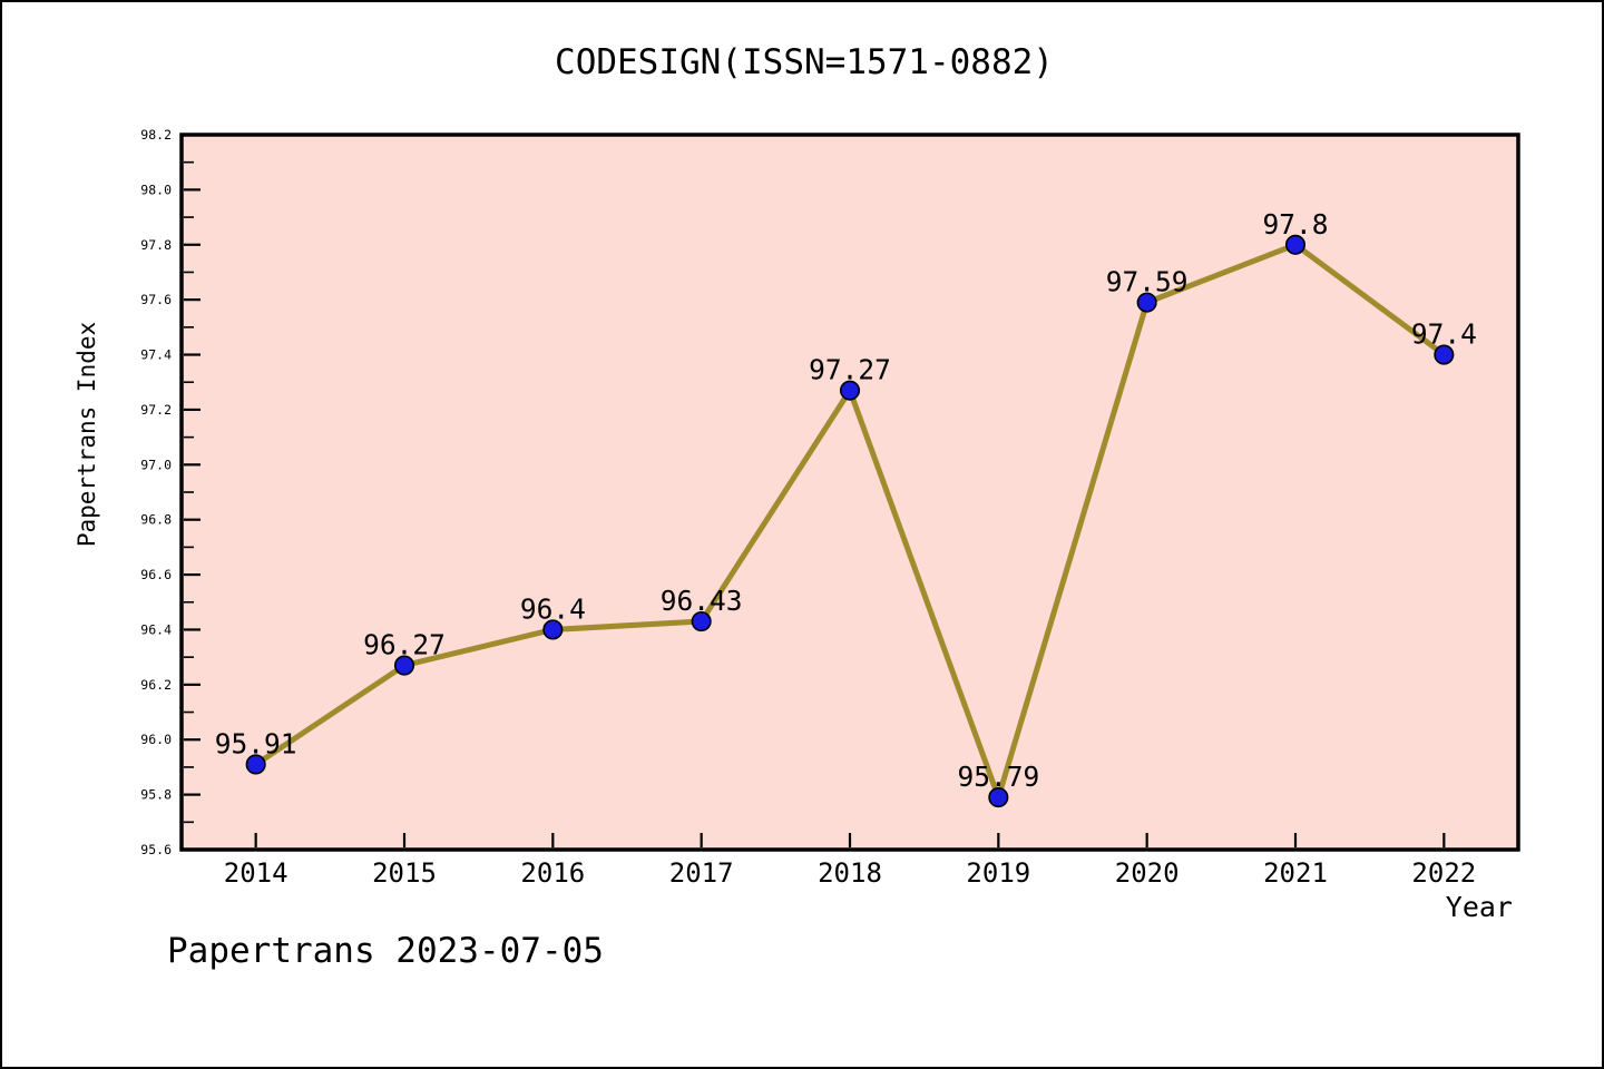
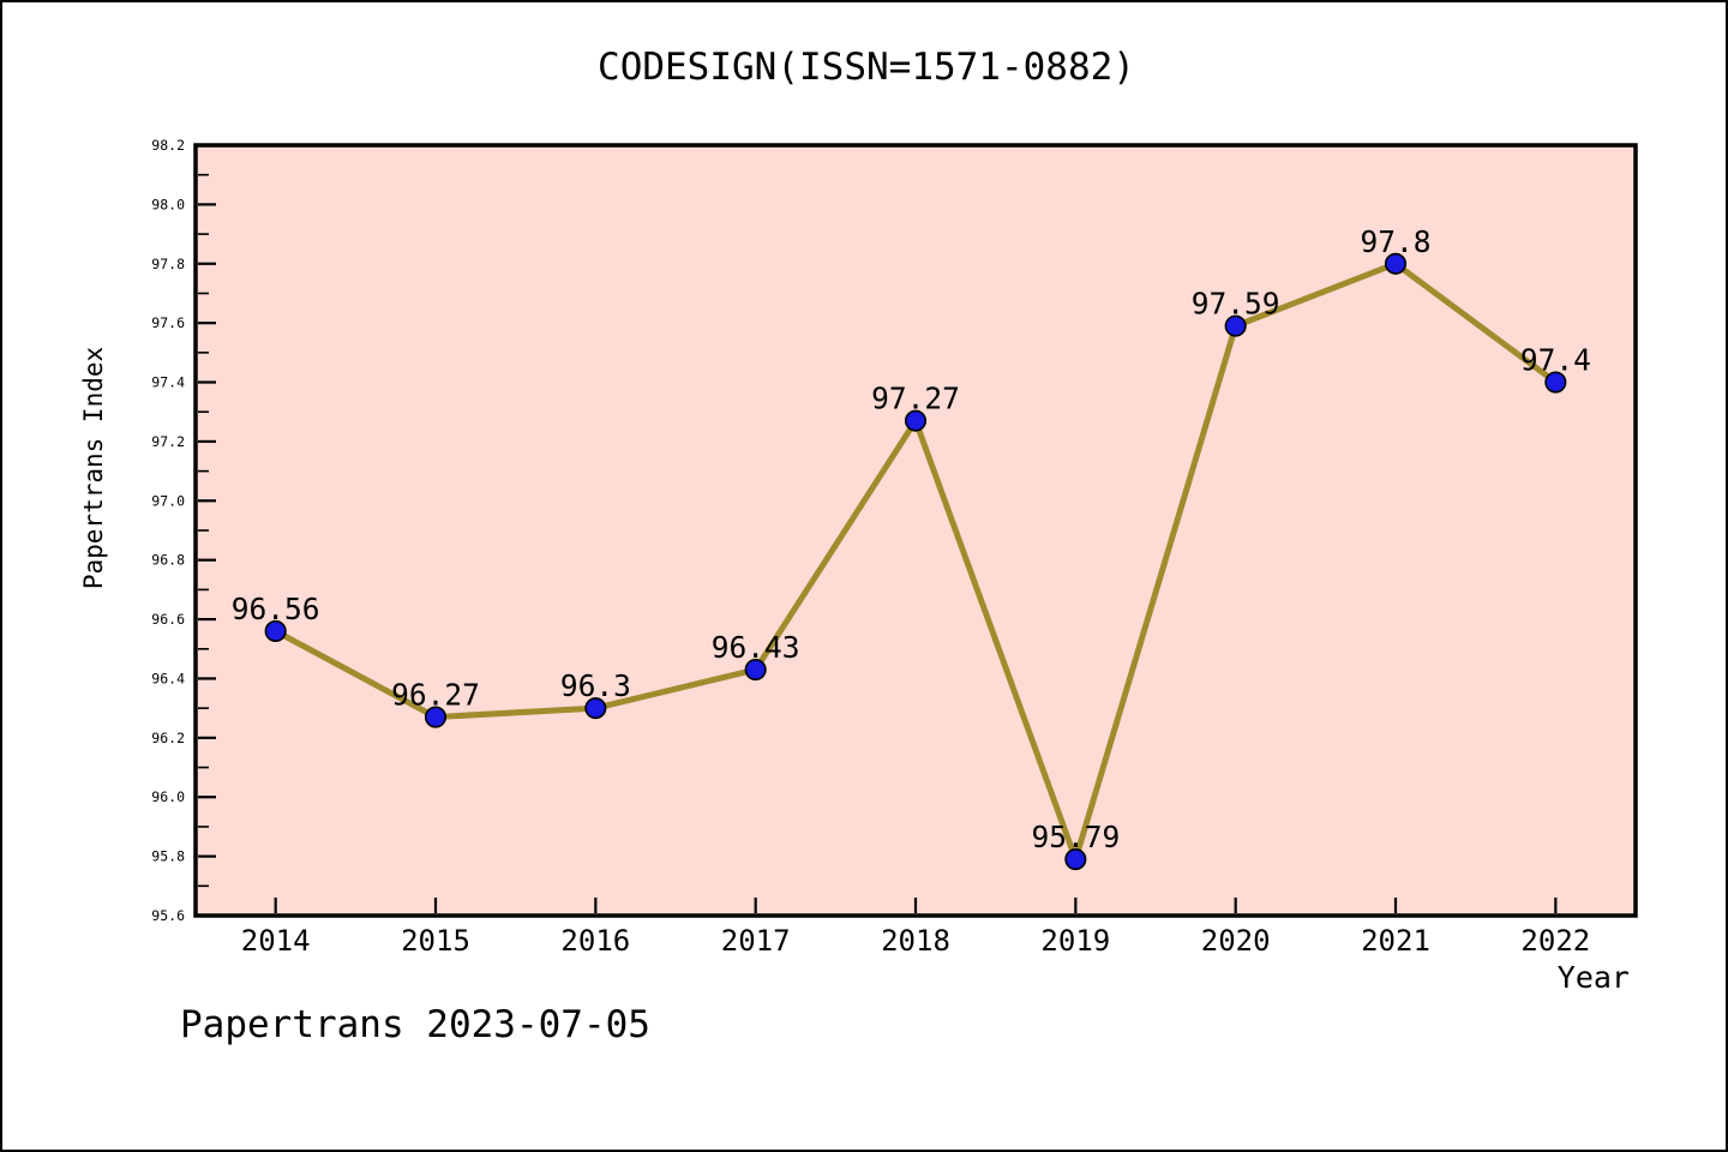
2014: 95.91 -> 96.56
2016: 96.4 -> 96.3
